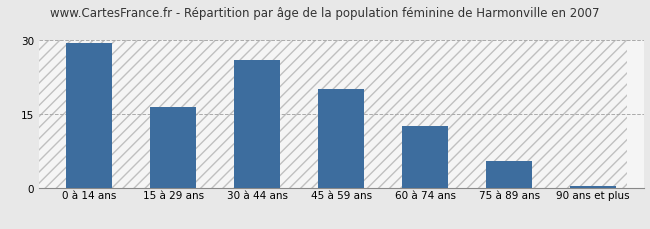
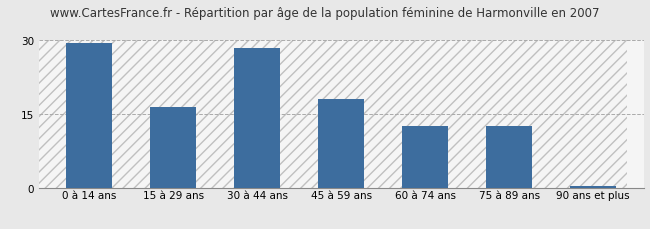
30 à 44 ans: 26.0 -> 28.5
45 à 59 ans: 20.0 -> 18.0
75 à 89 ans: 5.5 -> 12.5
